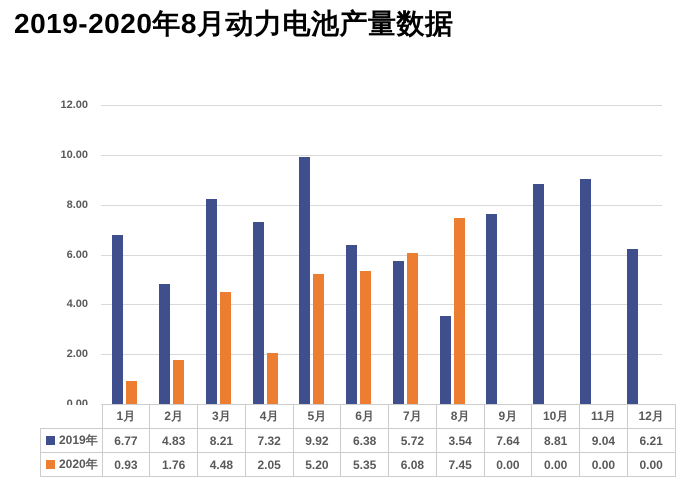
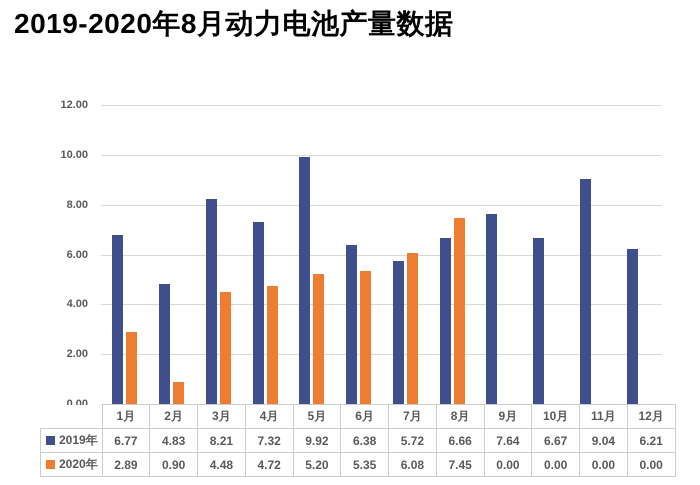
2020年/1月: 0.93 -> 2.89
2020年/2月: 1.76 -> 0.90
2020年/4月: 2.05 -> 4.72
2019年/8月: 3.54 -> 6.66
2019年/10月: 8.81 -> 6.67
